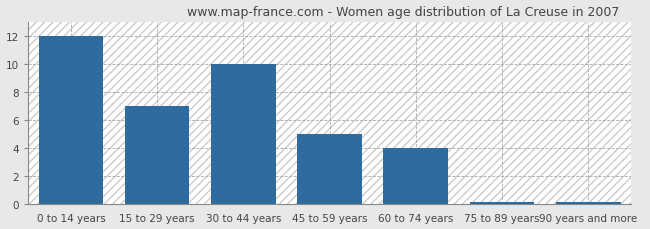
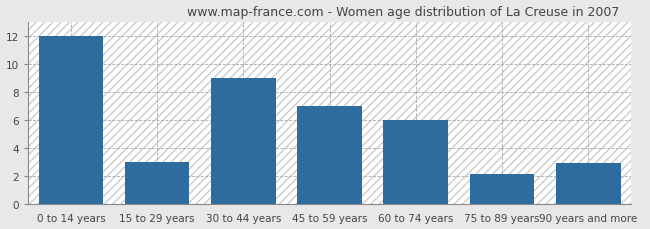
15 to 29 years: 7.0 -> 3.0
30 to 44 years: 10.0 -> 9.0
45 to 59 years: 5.0 -> 7.0
60 to 74 years: 4.0 -> 6.0
75 to 89 years: 0.1 -> 2.1
90 years and more: 0.1 -> 2.9
